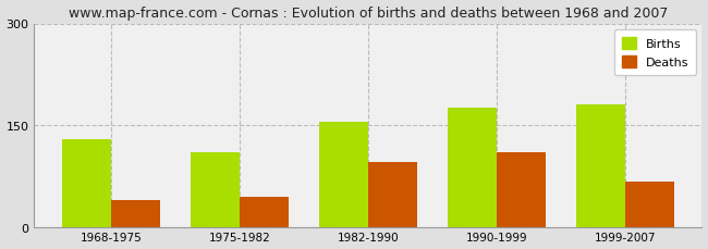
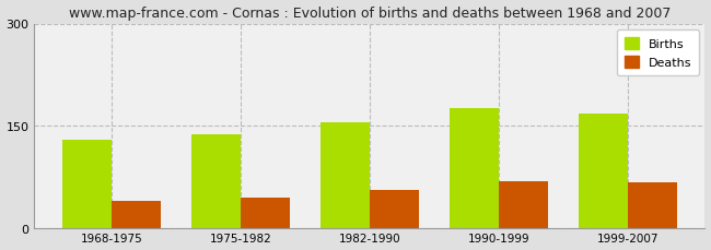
Births/1975-1982: 110 -> 138
Deaths/1982-1990: 96 -> 55
Deaths/1990-1999: 110 -> 68
Births/1999-2007: 180 -> 167
